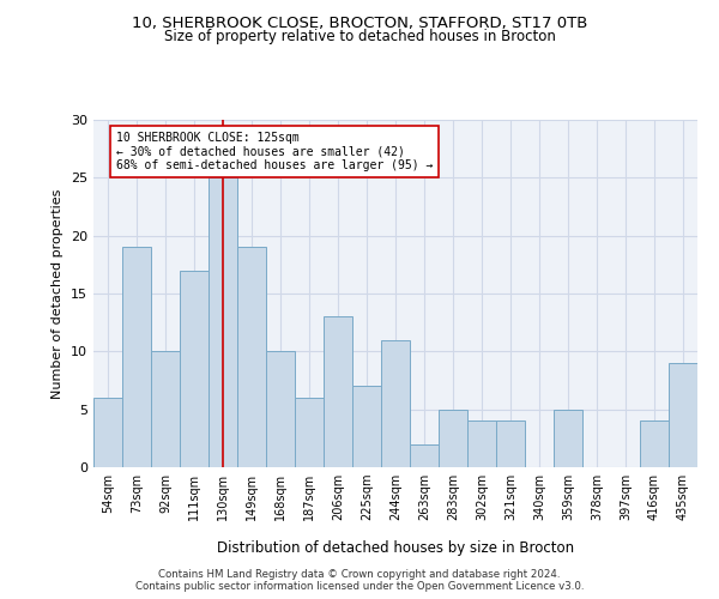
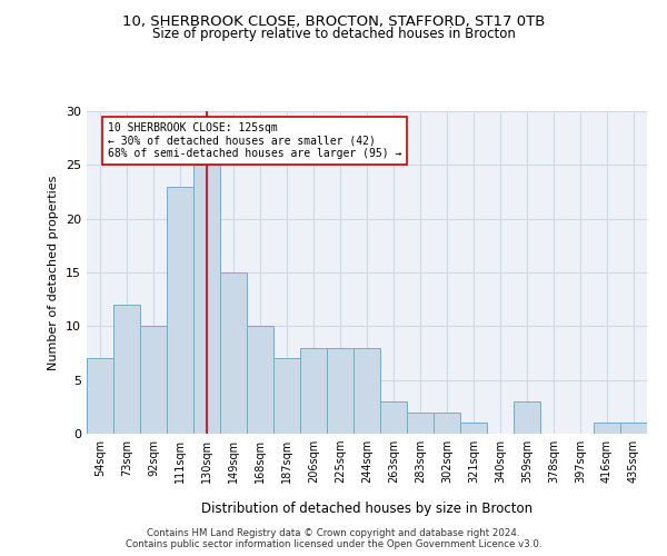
54sqm: 6 -> 7
73sqm: 19 -> 12
111sqm: 17 -> 23
149sqm: 19 -> 15
187sqm: 6 -> 7
206sqm: 13 -> 8
225sqm: 7 -> 8
244sqm: 11 -> 8
263sqm: 2 -> 3
283sqm: 5 -> 2
302sqm: 4 -> 2
321sqm: 4 -> 1
359sqm: 5 -> 3
416sqm: 4 -> 1
435sqm: 9 -> 1
